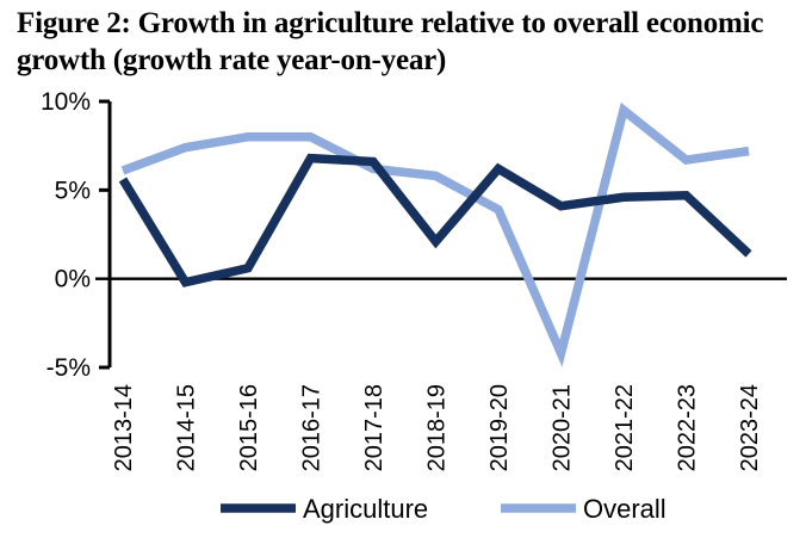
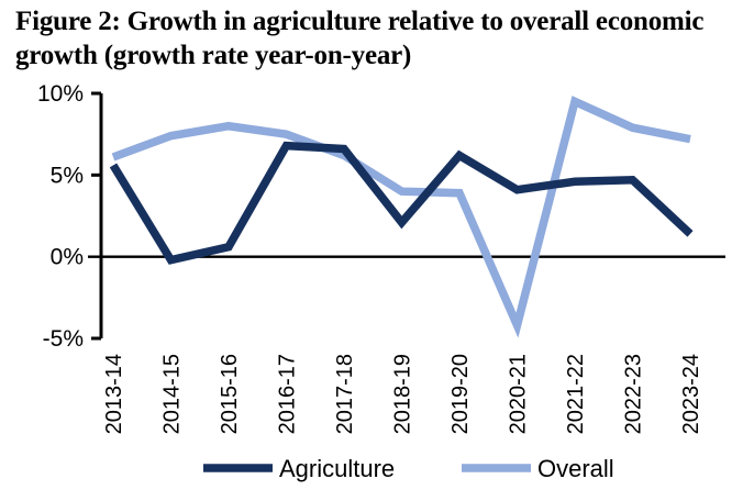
Overall/2016-17: 8.0% -> 7.5%
Overall/2018-19: 5.8% -> 4.0%
Overall/2022-23: 6.7% -> 7.9%
